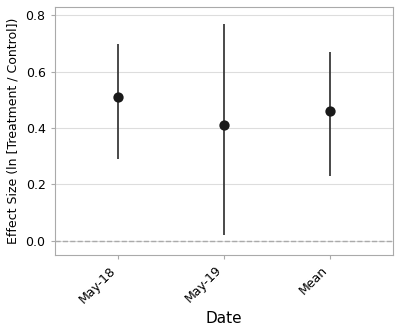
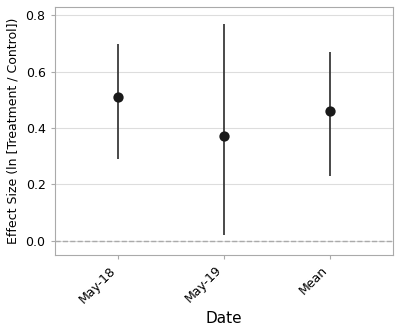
May-19: 0.41 -> 0.37
